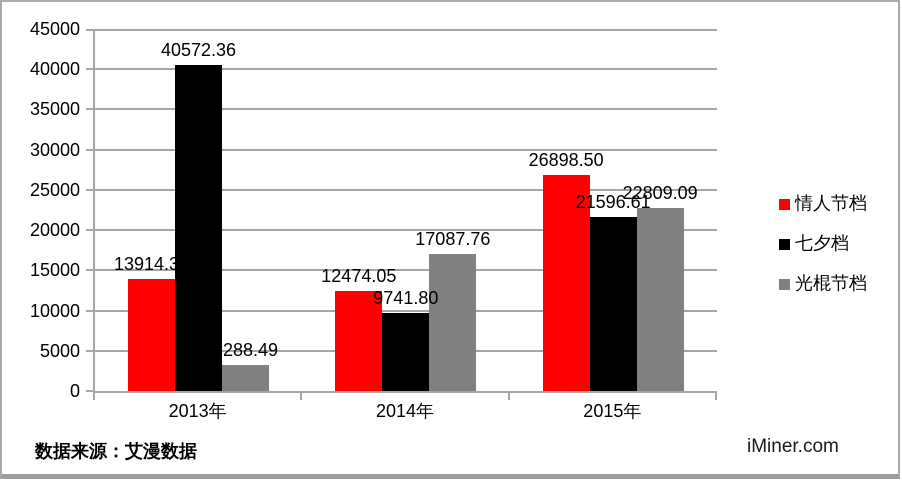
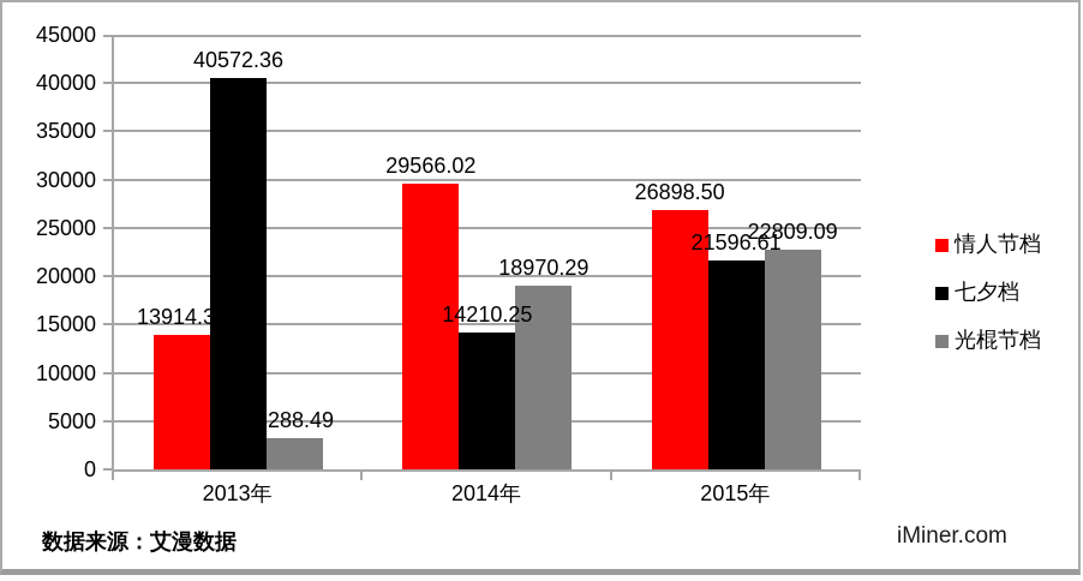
情人节档/2014年: 12474.05 -> 29566.02
七夕档/2014年: 9741.80 -> 14210.25
光棍节档/2014年: 17087.76 -> 18970.29
